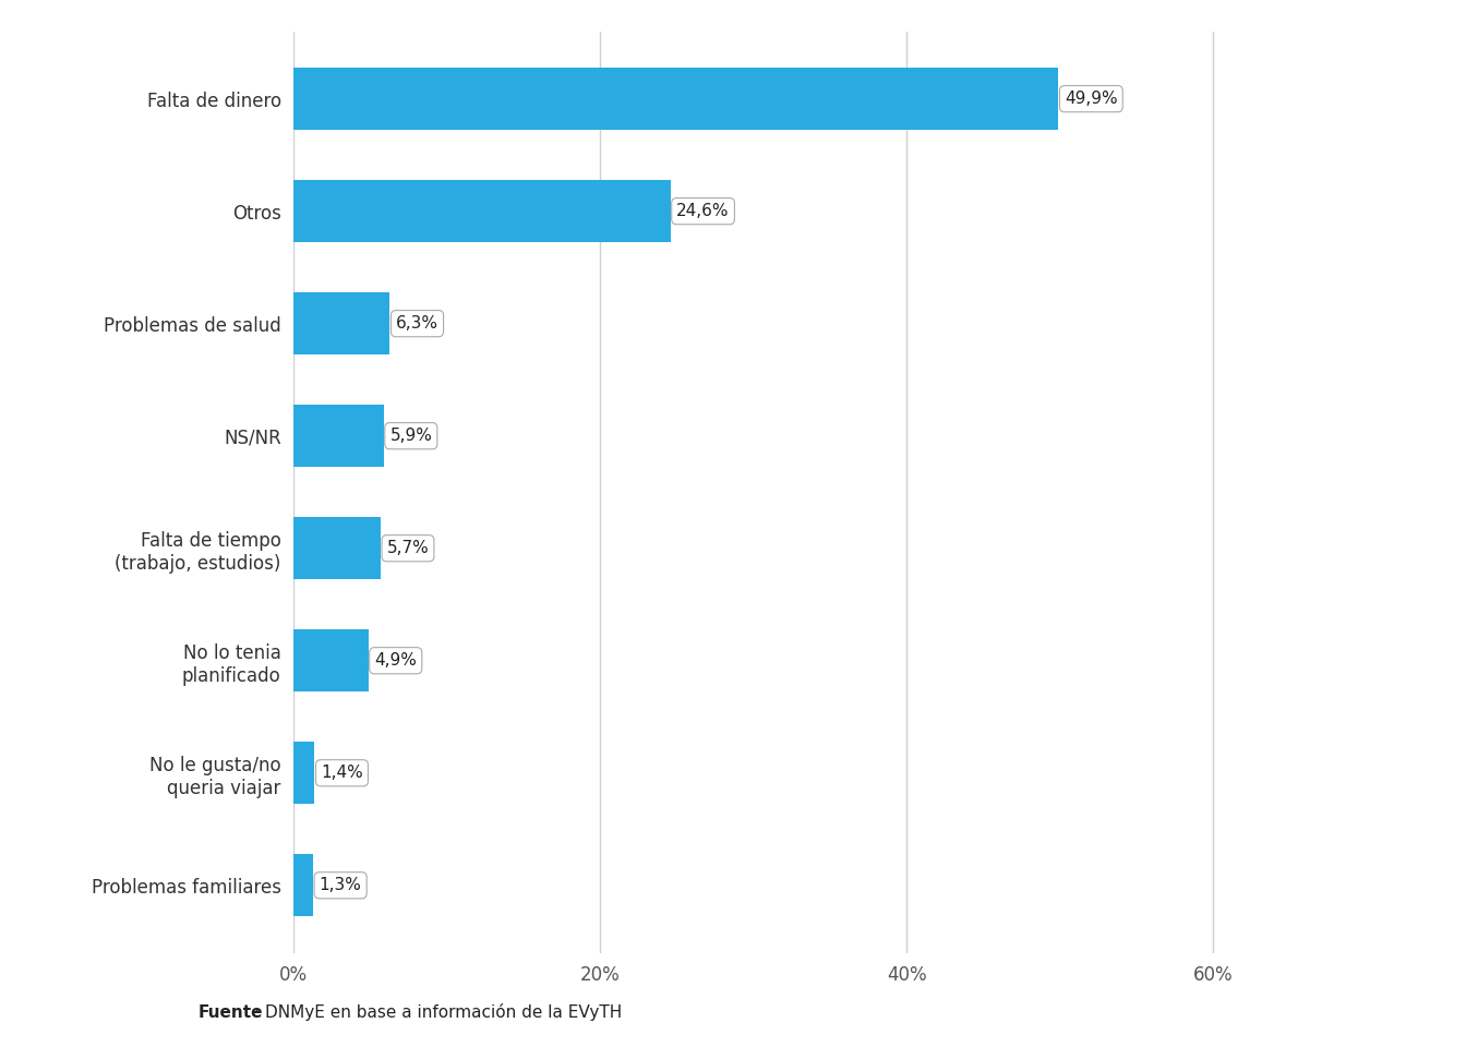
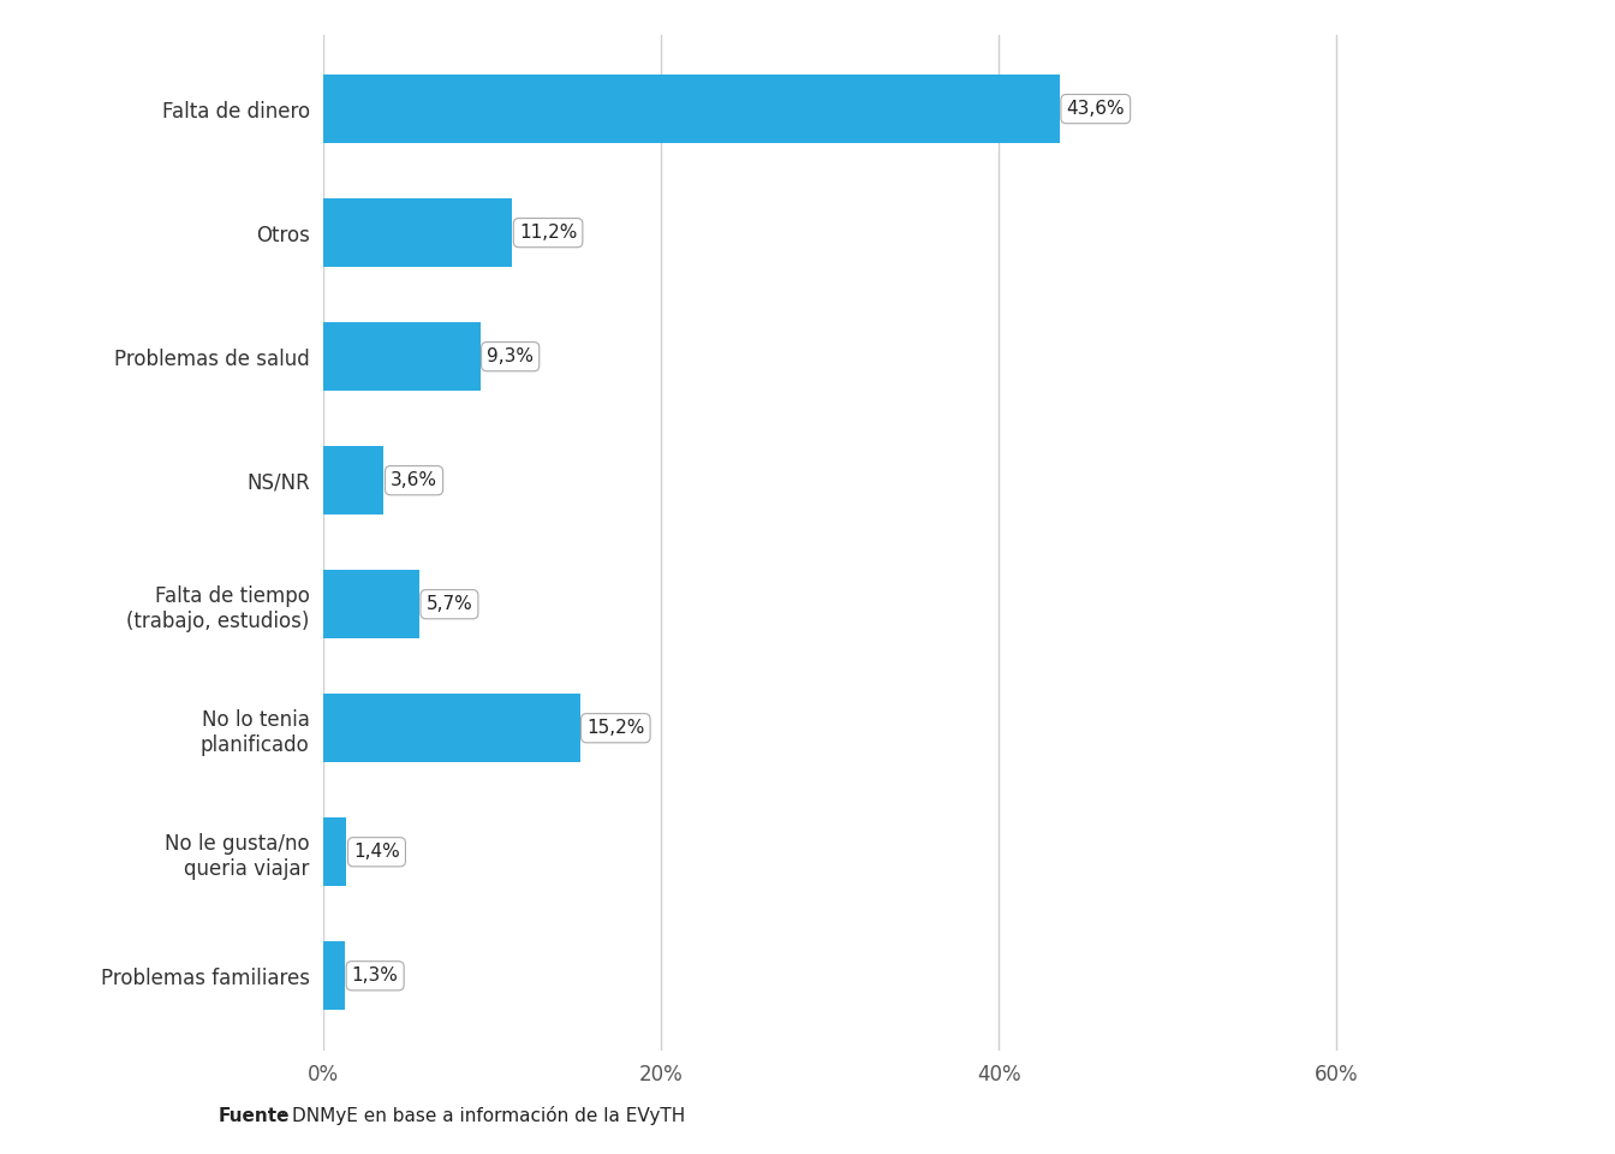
Falta de dinero: 49,9% -> 43,6%
Otros: 24,6% -> 11,2%
Problemas de salud: 6,3% -> 9,3%
NS/NR: 5,9% -> 3,6%
No lo tenia planificado: 4,9% -> 15,2%
